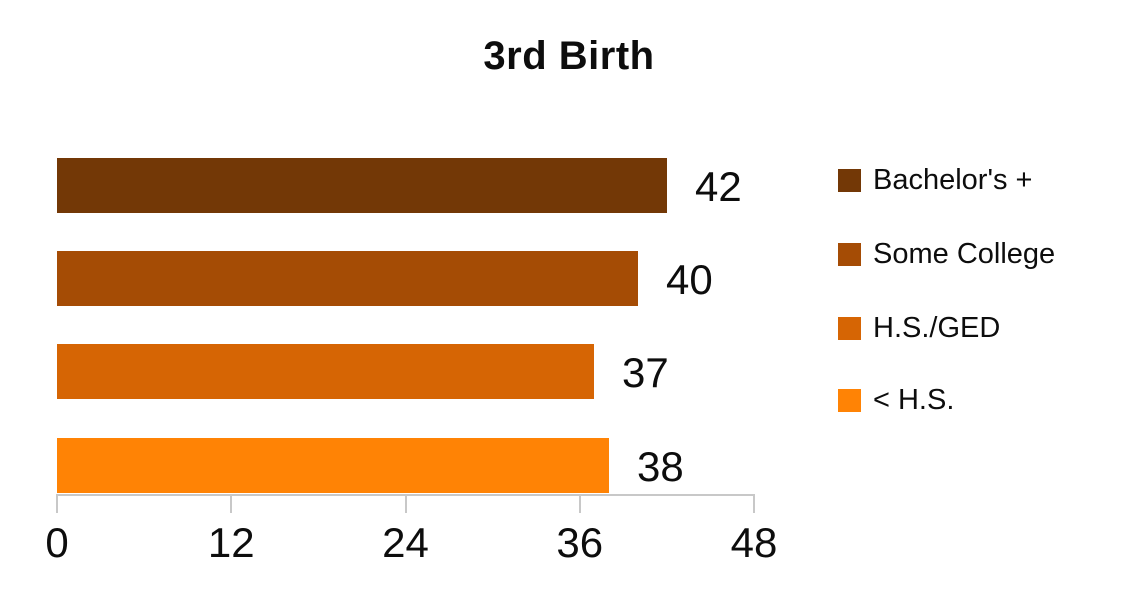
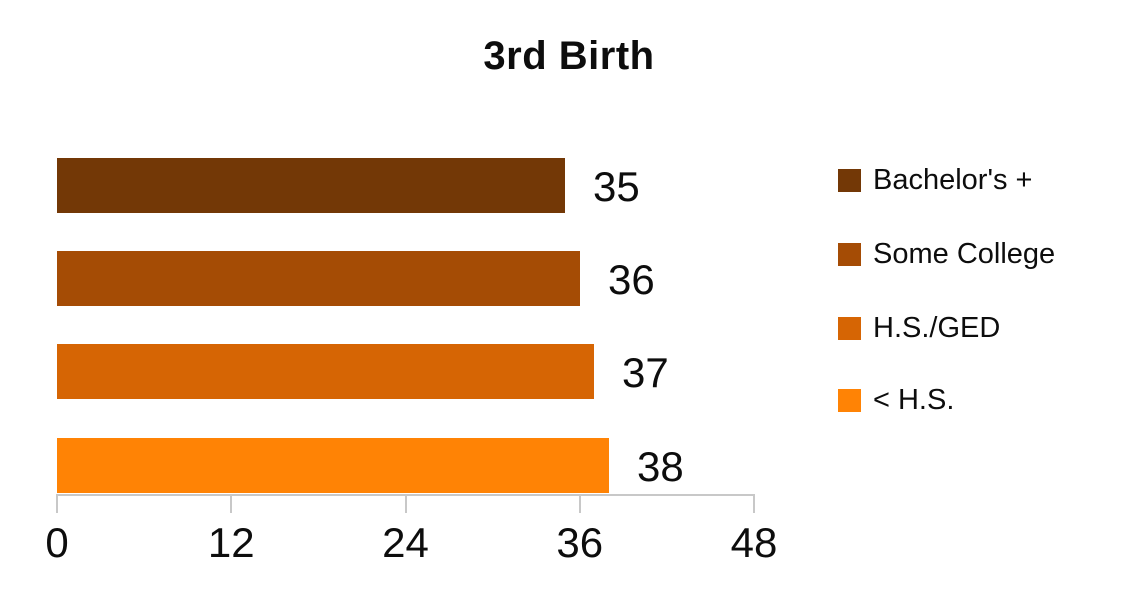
Bachelor's +: 42 -> 35
Some College: 40 -> 36
